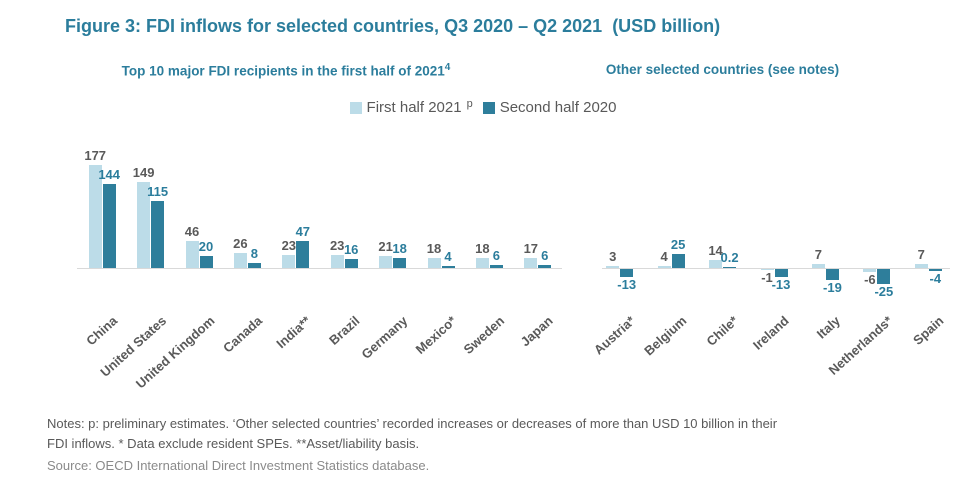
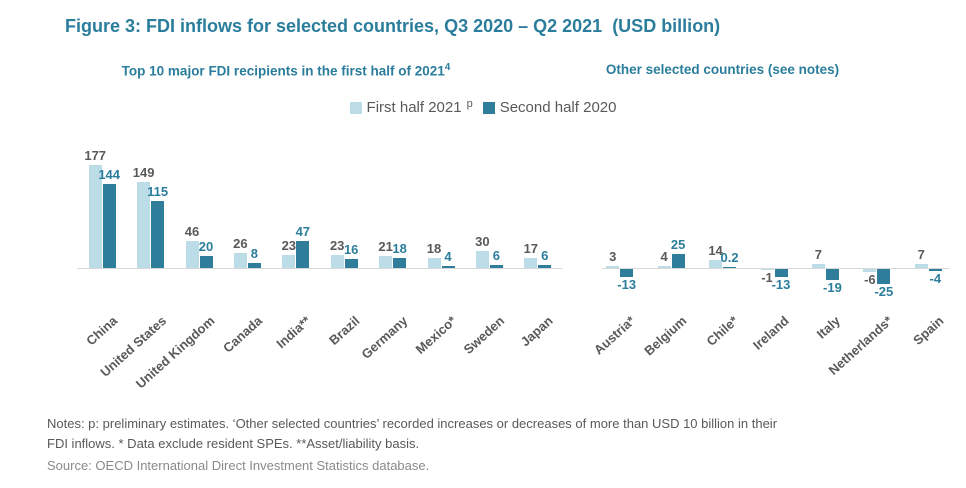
Top 10 major FDI recipients in the first half of 2021/First half 2021/Sweden: 18 -> 30
